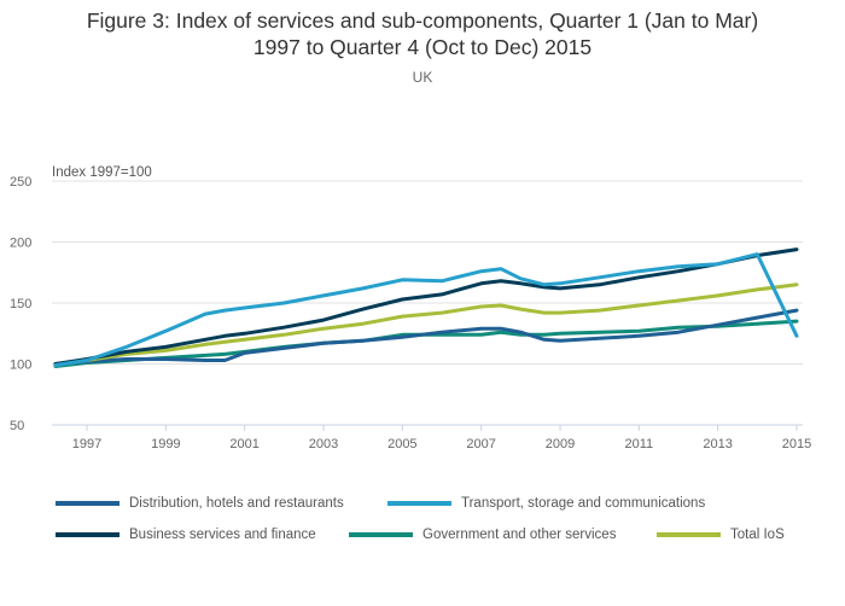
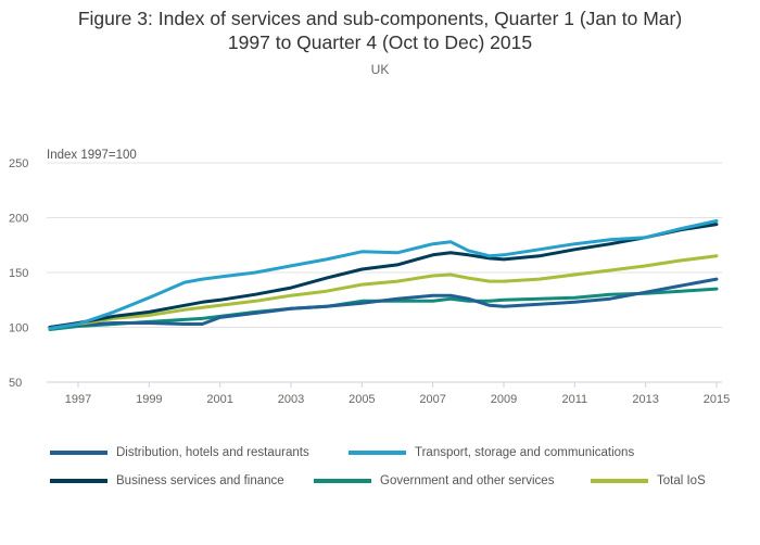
Transport, storage and communications/2015: 123 -> 197
